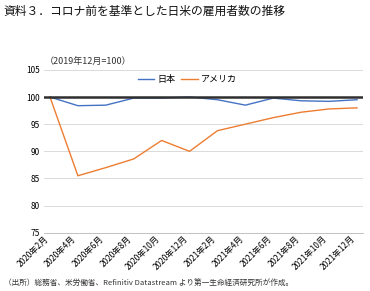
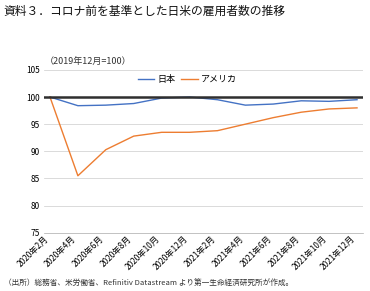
アメリカ/2020年6月: 87.0 -> 90.3
日本/2020年8月: 99.8 -> 98.8
アメリカ/2020年8月: 88.6 -> 92.8
アメリカ/2020年10月: 92.0 -> 93.5
アメリカ/2020年12月: 90.0 -> 93.5
日本/2021年6月: 99.8 -> 98.7
